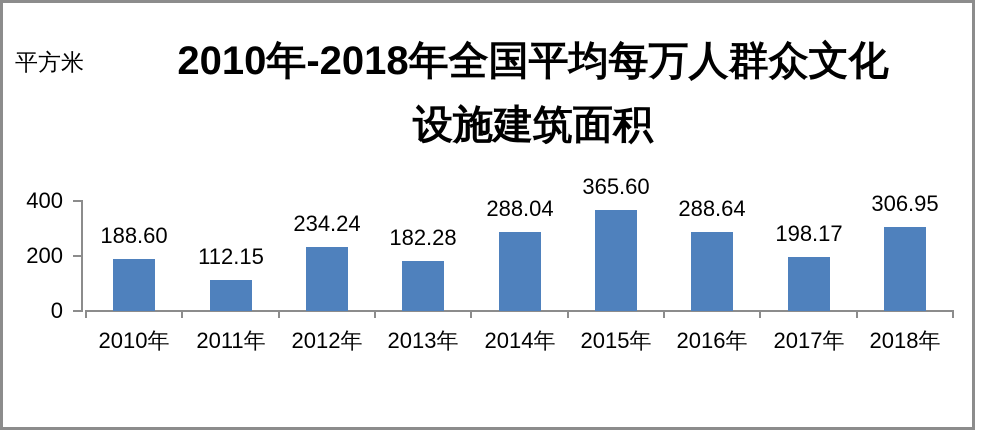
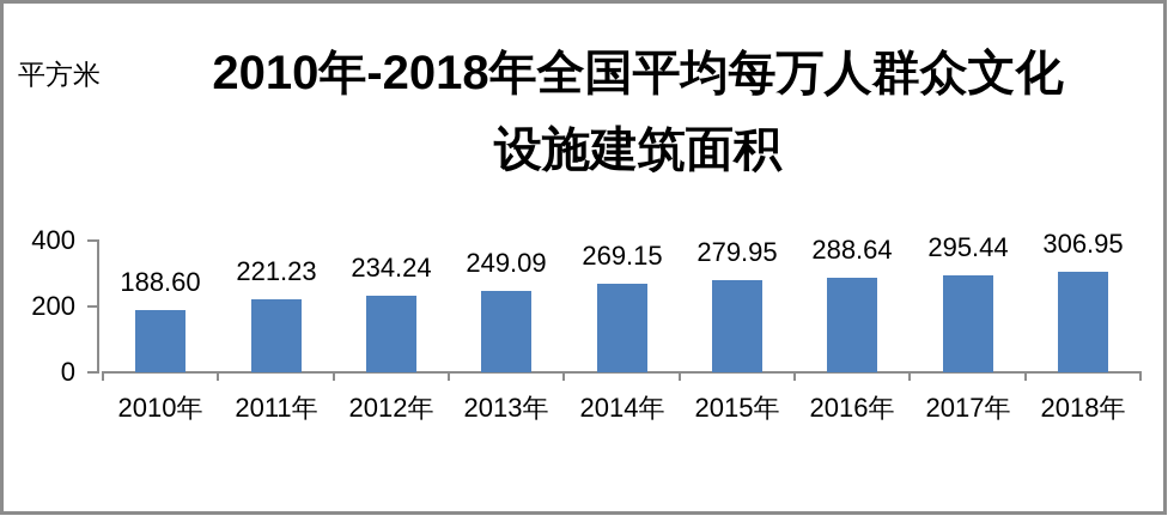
2011年: 112.15 -> 221.23
2013年: 182.28 -> 249.09
2014年: 288.04 -> 269.15
2015年: 365.60 -> 279.95
2017年: 198.17 -> 295.44
